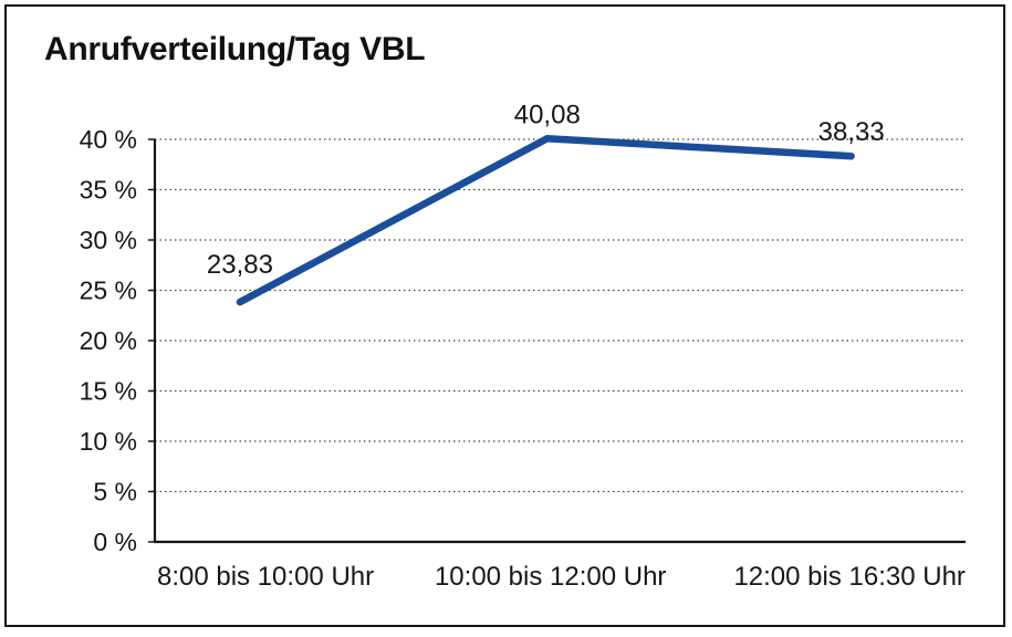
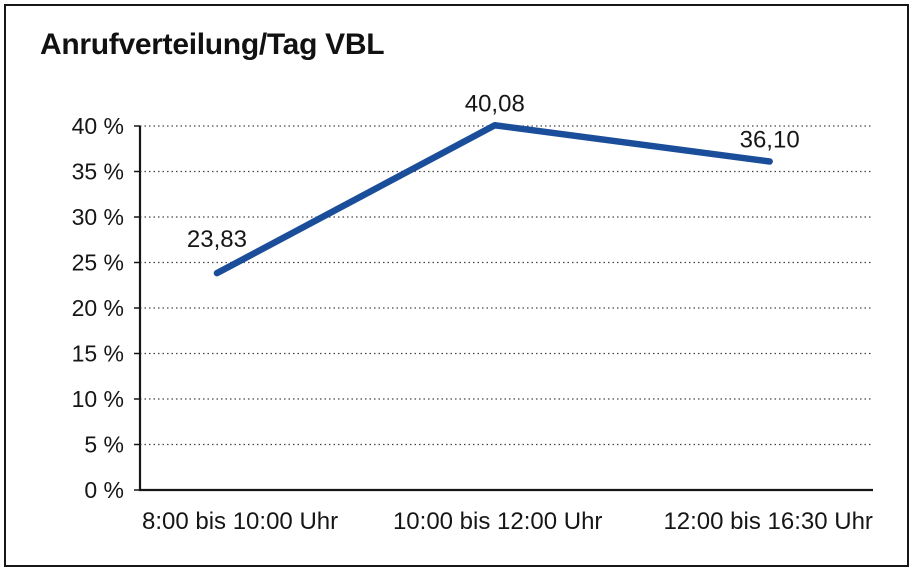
12:00 bis 16:30 Uhr: 38,33 -> 36,10
